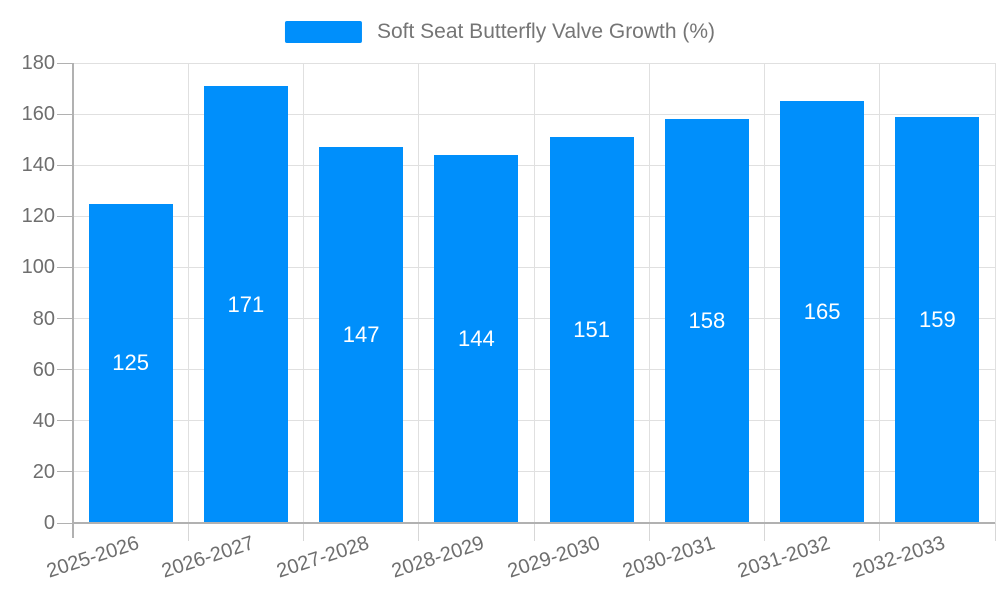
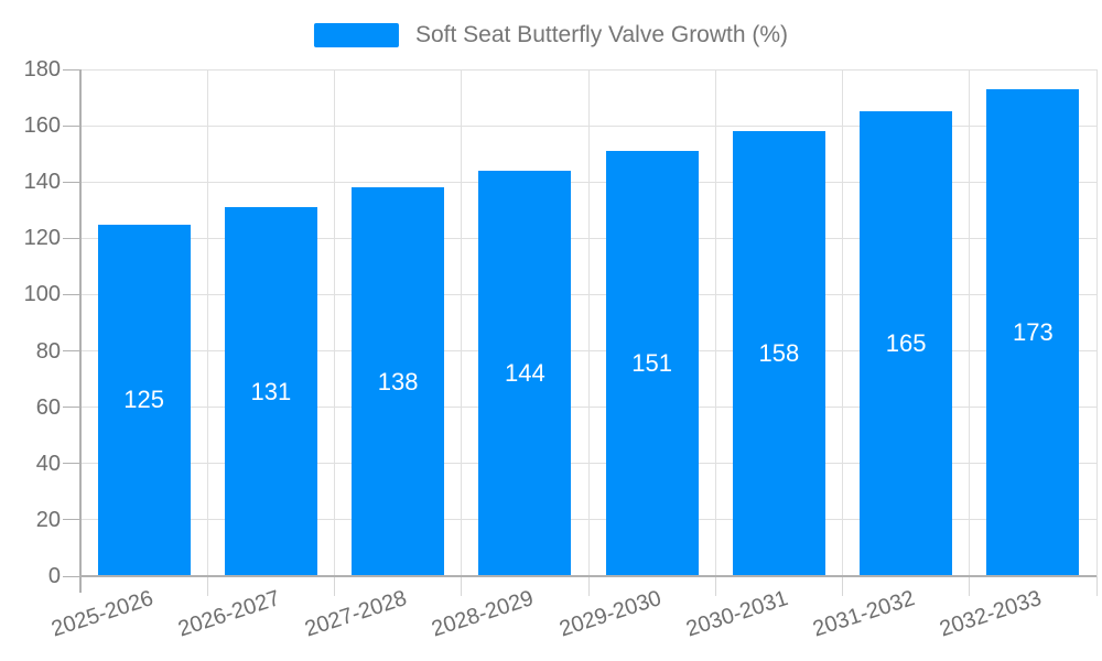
2026-2027: 171 -> 131
2027-2028: 147 -> 138
2032-2033: 159 -> 173
